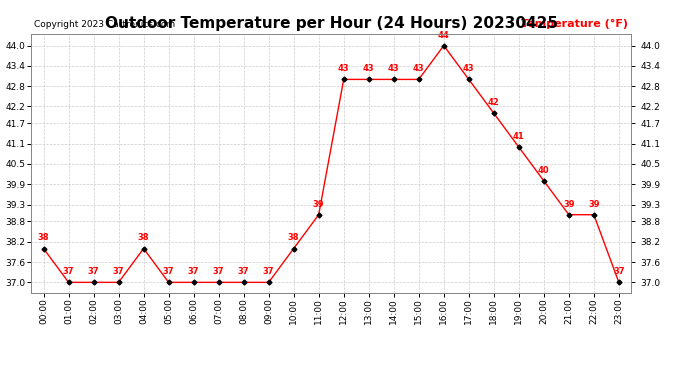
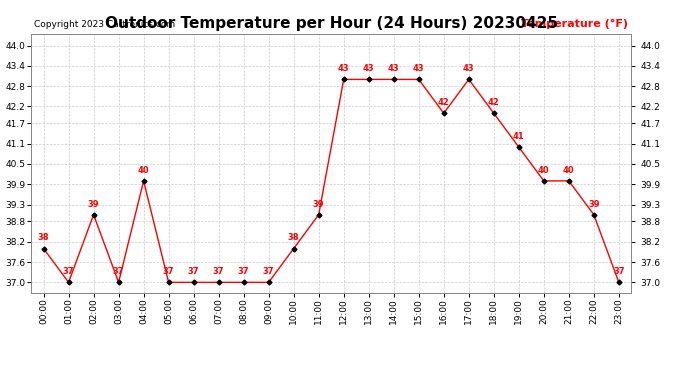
02:00: 37 -> 39
04:00: 38 -> 40
16:00: 44 -> 42
21:00: 39 -> 40
